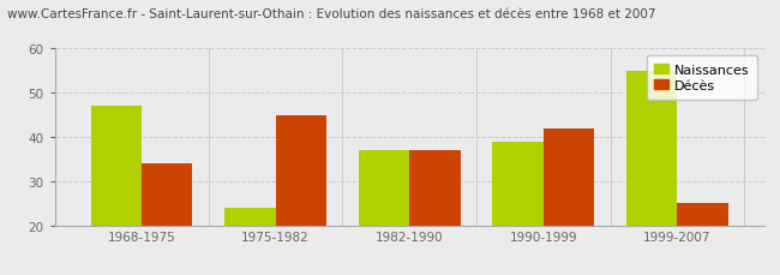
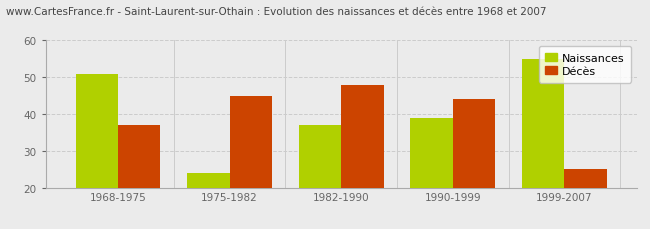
Naissances/1968-1975: 47 -> 51
Décès/1968-1975: 34 -> 37
Décès/1982-1990: 37 -> 48
Décès/1990-1999: 42 -> 44
